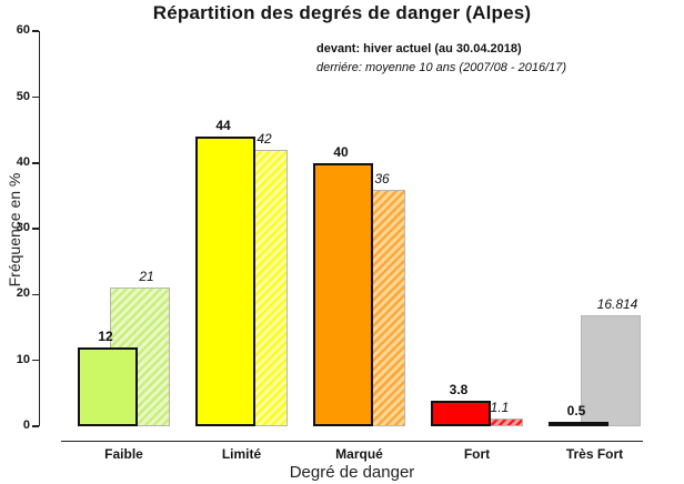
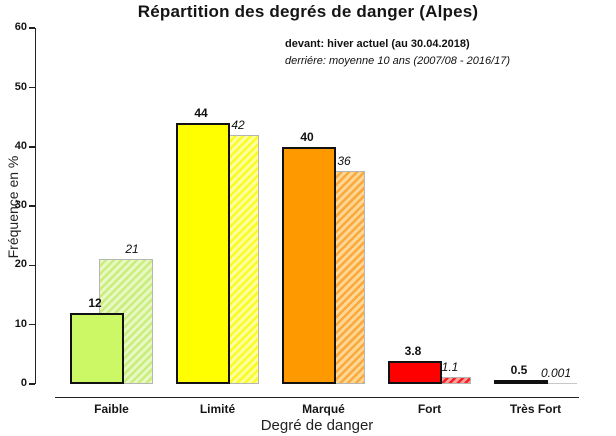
derriére: moyenne 10 ans (2007/08 - 2016/17)/Très Fort: 16.814 -> 0.001
